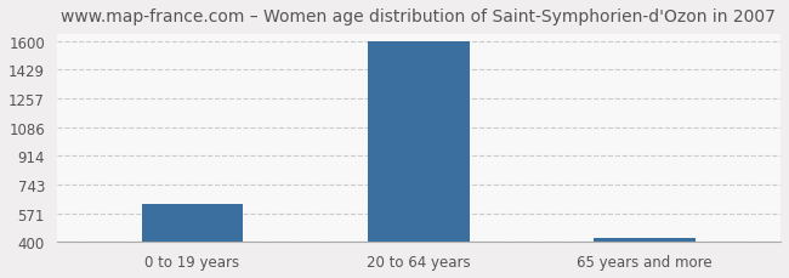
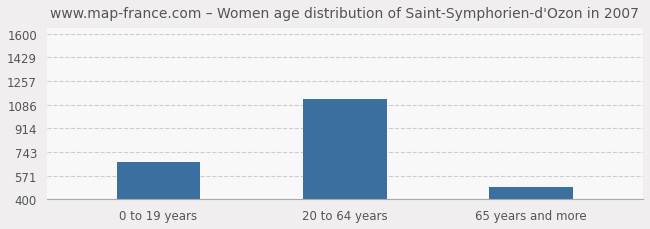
0 to 19 years: 620 -> 670
20 to 64 years: 1600 -> 1130
65 years and more: 420 -> 490
